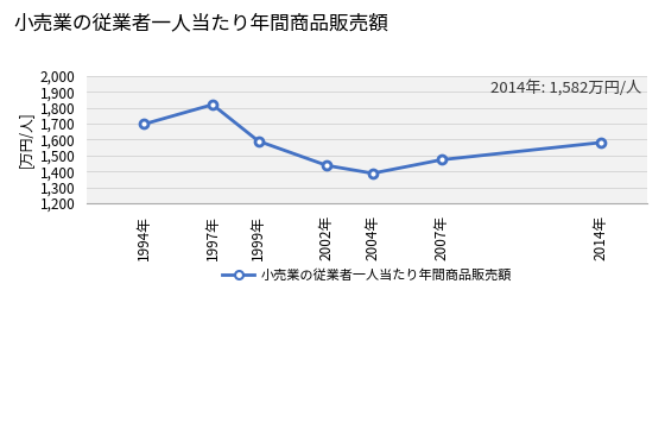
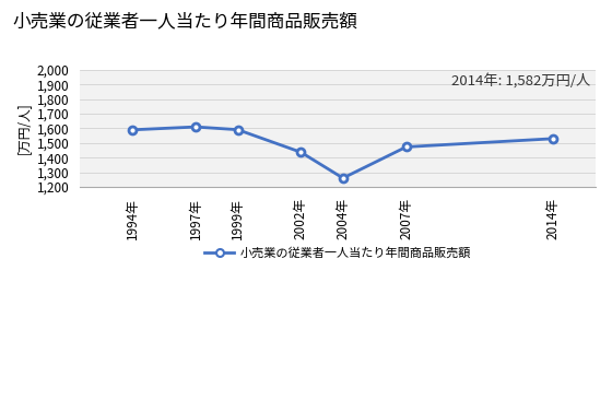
1994年: 1,700 -> 1,590
1997年: 1,820 -> 1,610
2004年: 1,390 -> 1,260
2014年: 1,580 -> 1,530
